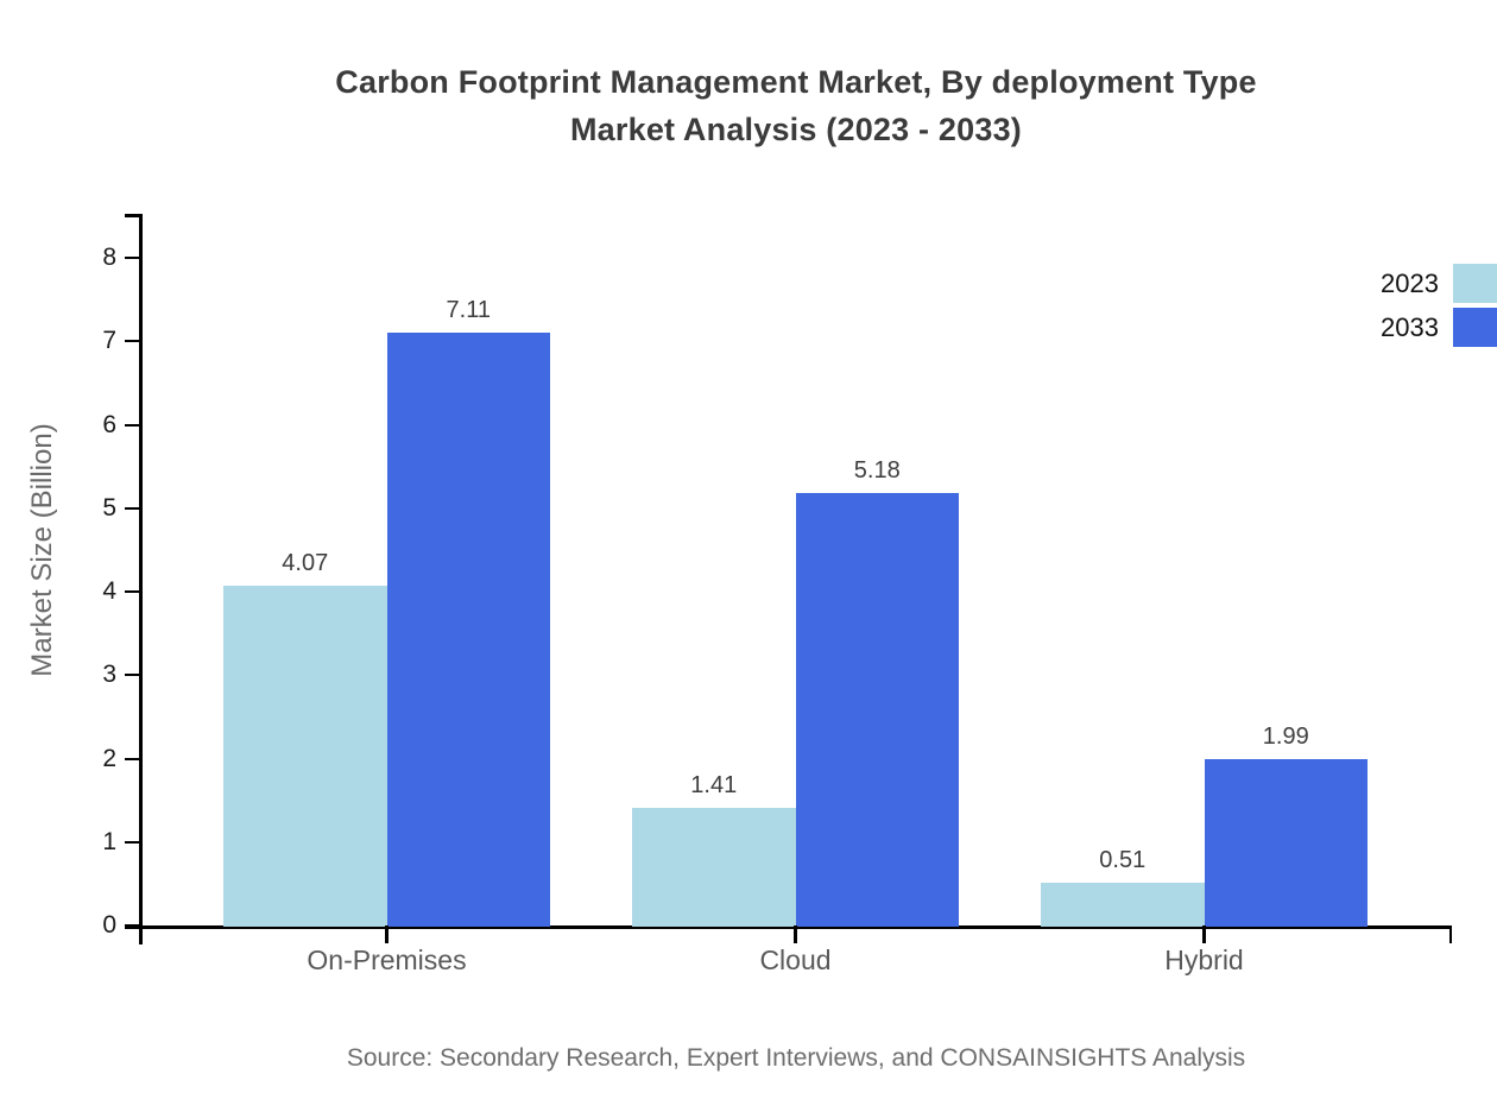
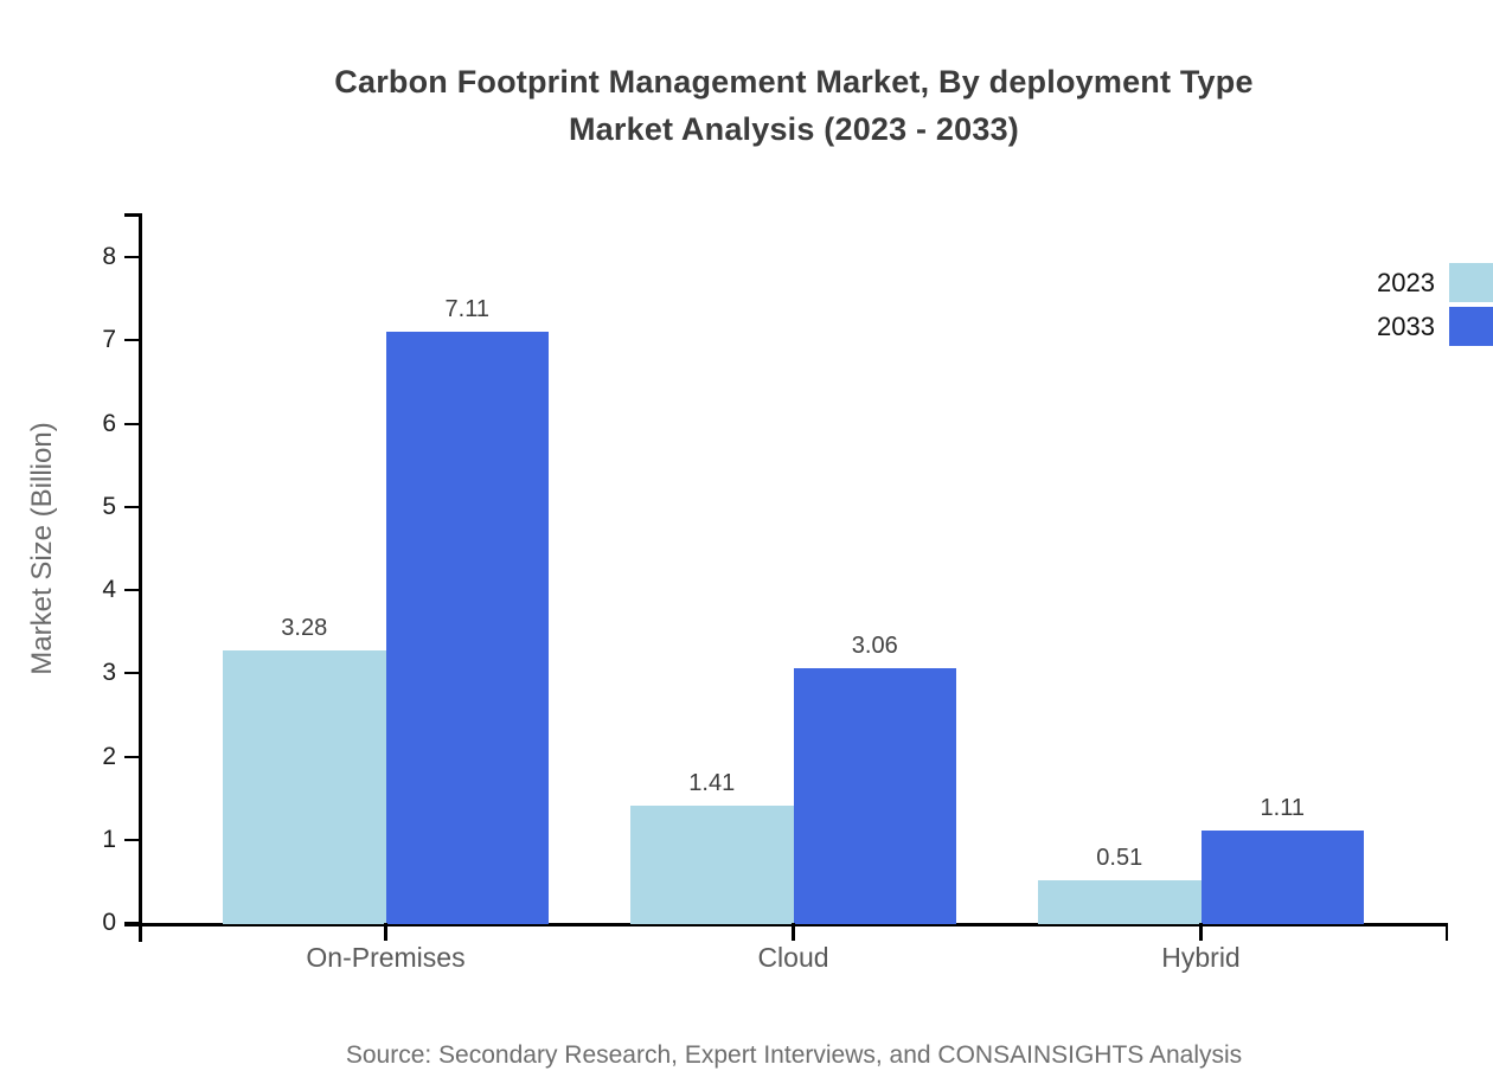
2023/On-Premises: 4.07 -> 3.28
2033/Cloud: 5.18 -> 3.06
2033/Hybrid: 1.99 -> 1.11
